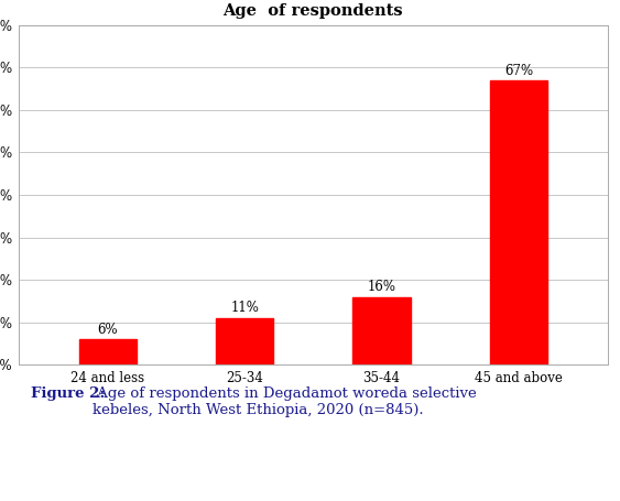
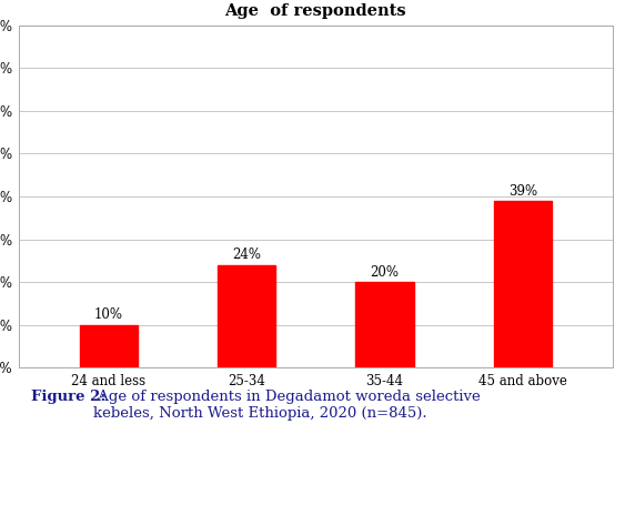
24 and less: 6% -> 10%
25-34: 11% -> 24%
35-44: 16% -> 20%
45 and above: 67% -> 39%
